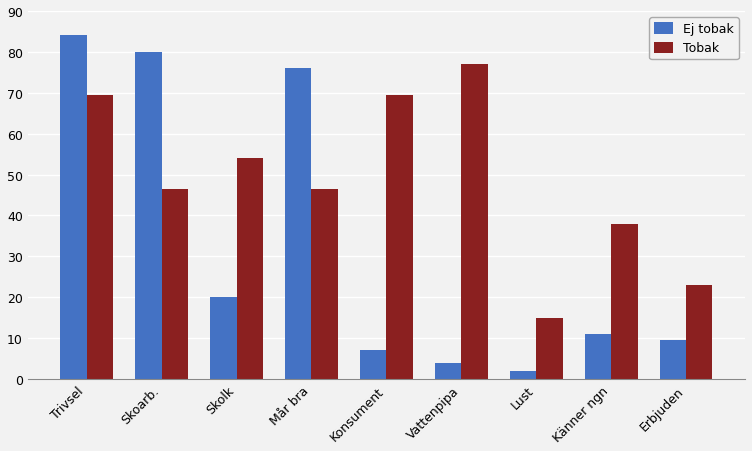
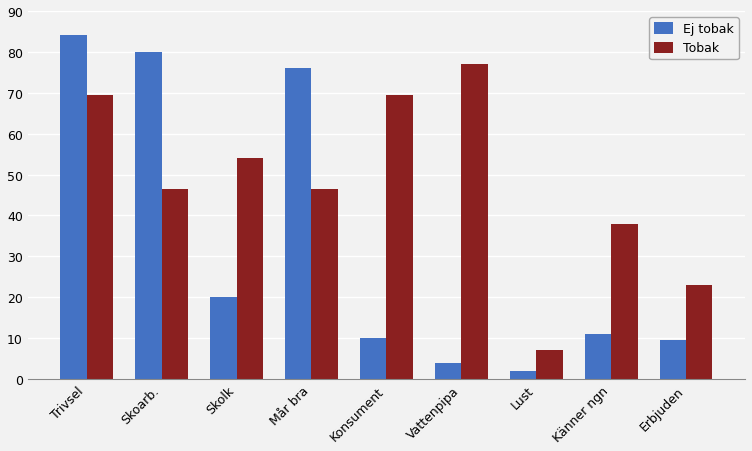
Ej tobak/Konsument: 7.0 -> 10.0
Tobak/Lust: 15.0 -> 7.0
